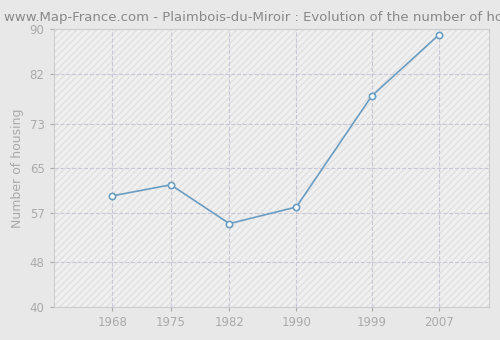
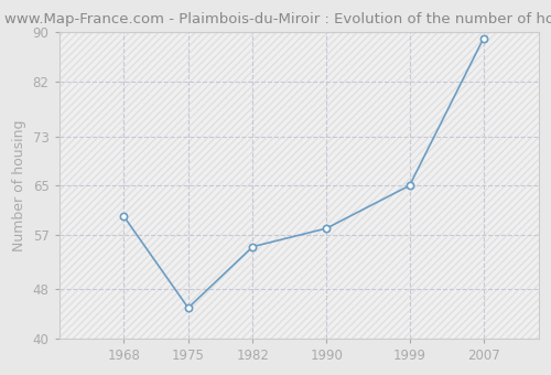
1975: 62 -> 45
1999: 78 -> 65
